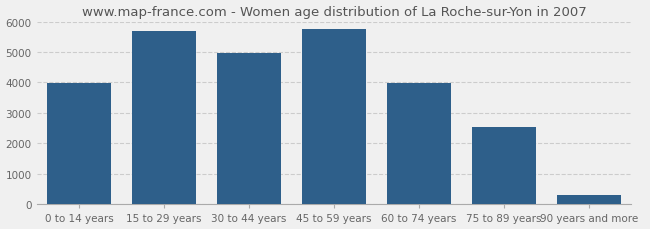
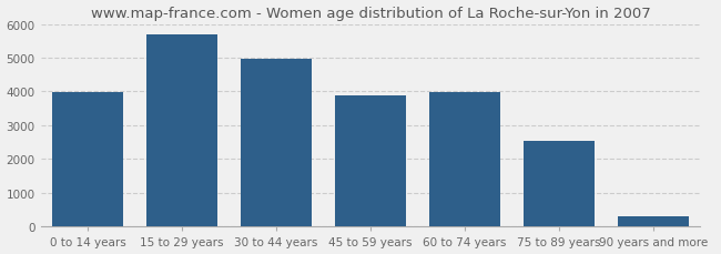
45 to 59 years: 5760 -> 3900
